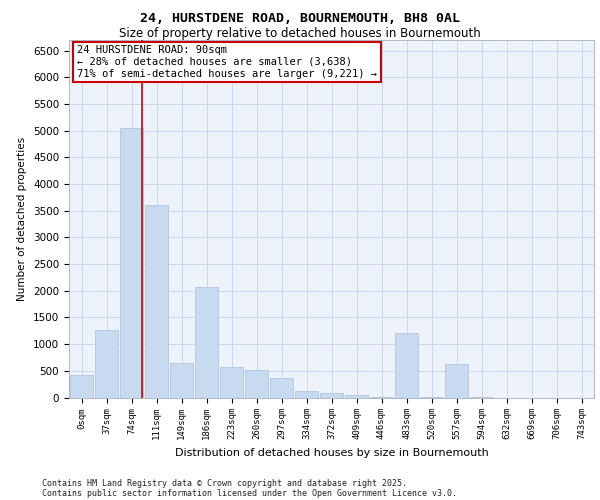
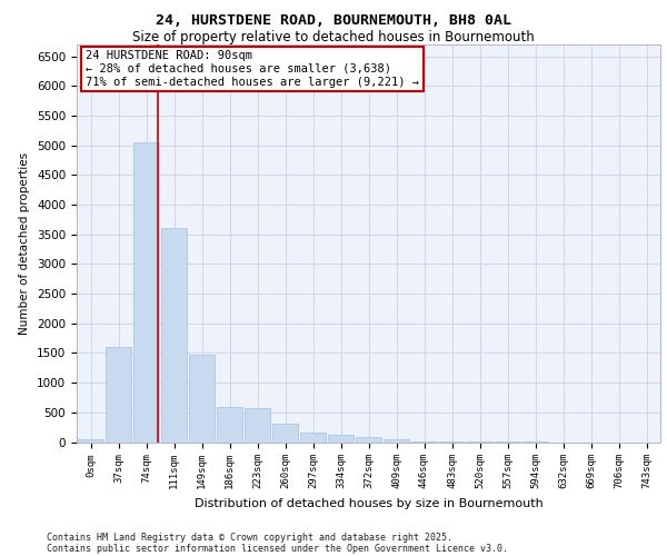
0sqm: 420 -> 60
37sqm: 1260 -> 1600
149sqm: 640 -> 1480
186sqm: 2080 -> 590
260sqm: 520 -> 300
297sqm: 360 -> 150
483sqm: 1200 -> 0
557sqm: 620 -> 0
